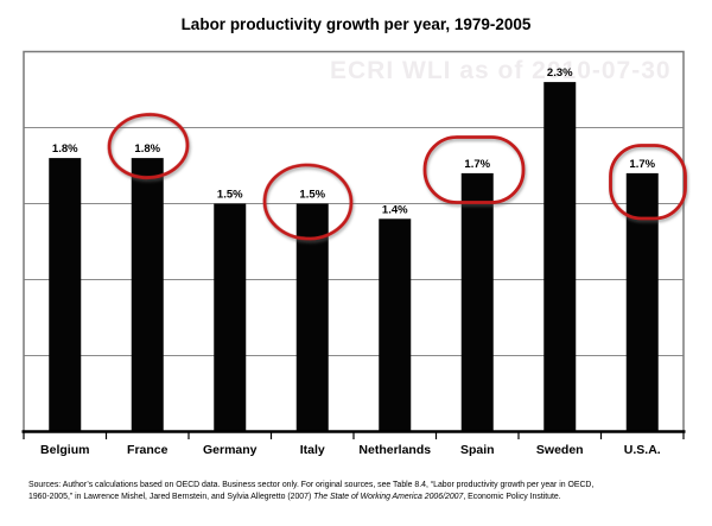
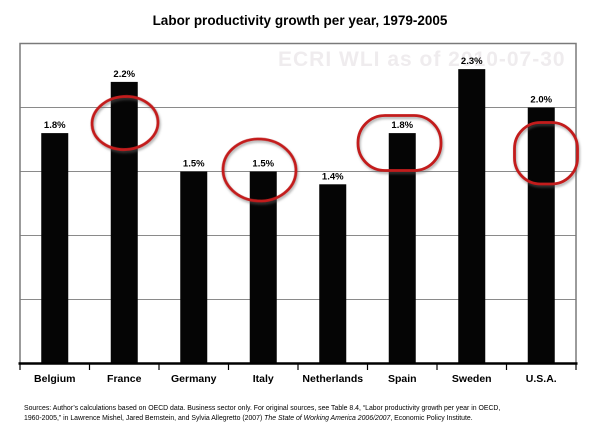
France: 1.8% -> 2.2%
Spain: 1.7% -> 1.8%
U.S.A.: 1.7% -> 2.0%
